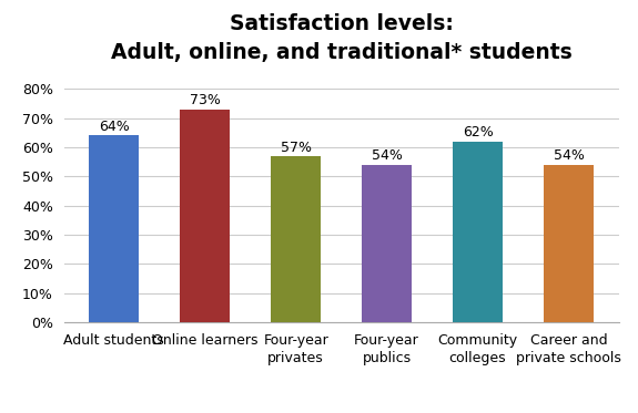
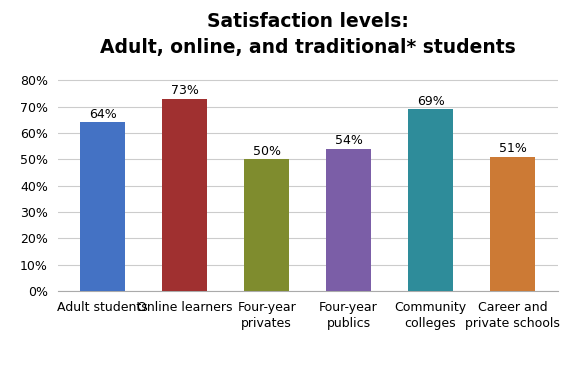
Four-year privates: 57% -> 50%
Community colleges: 62% -> 69%
Career and private schools: 54% -> 51%
